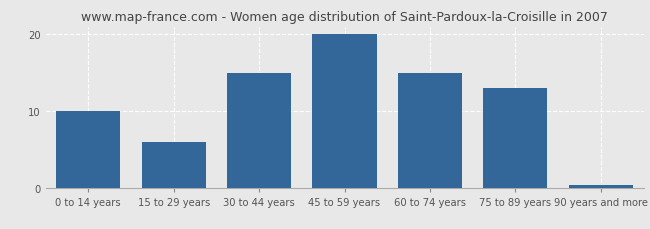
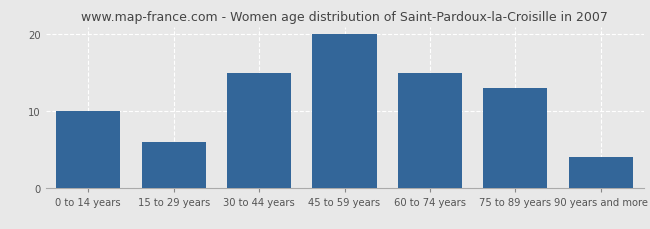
90 years and more: 0.3 -> 4.0
